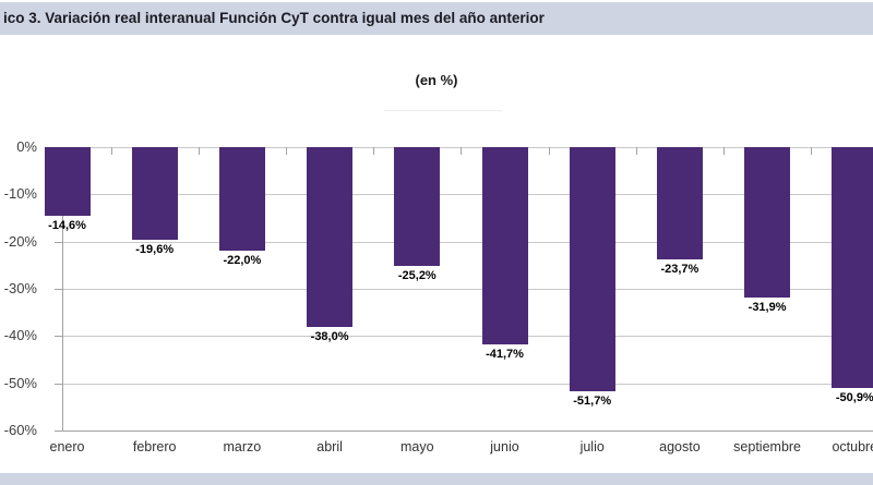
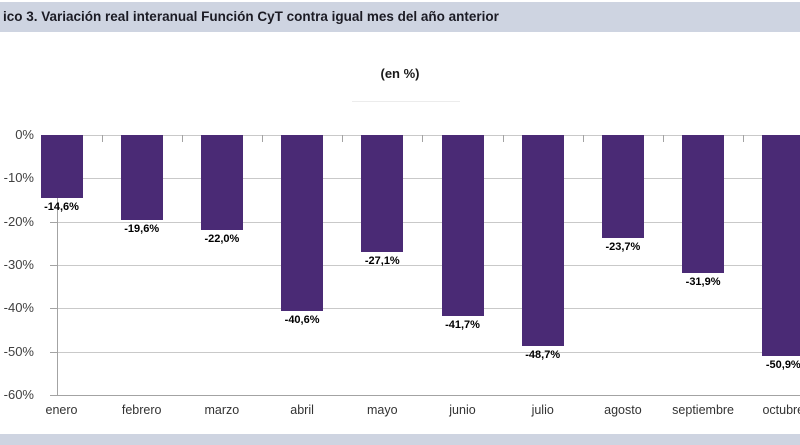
abril: -38,0% -> -40,6%
mayo: -25,2% -> -27,1%
julio: -51,7% -> -48,7%
